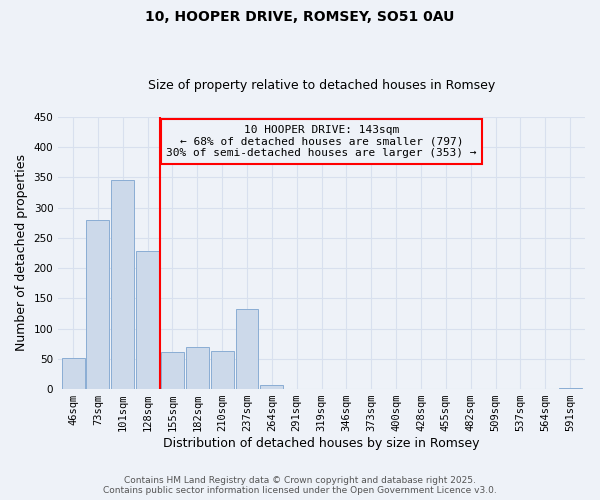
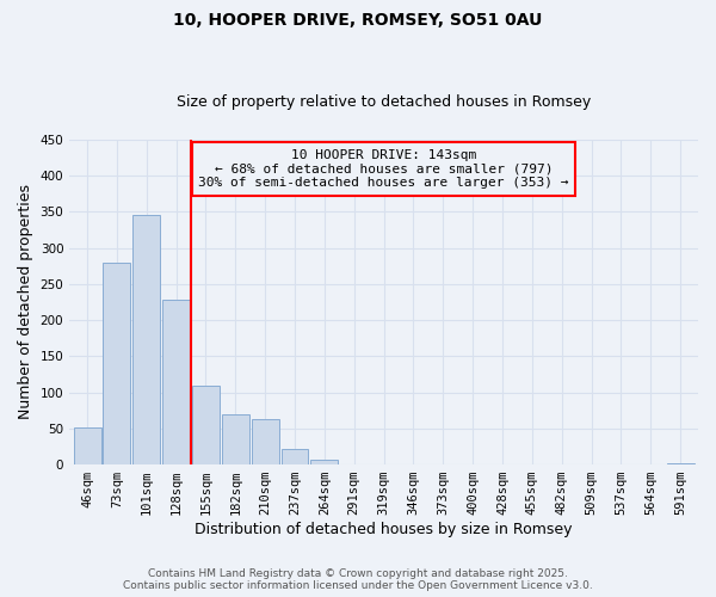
155sqm: 62 -> 110
237sqm: 132 -> 22
